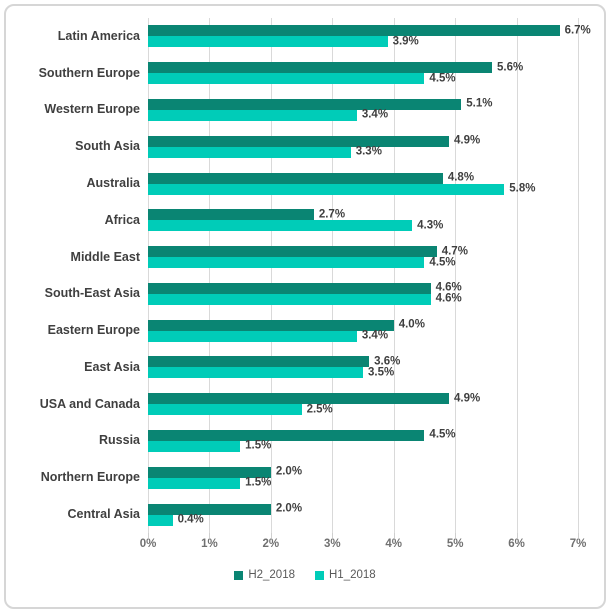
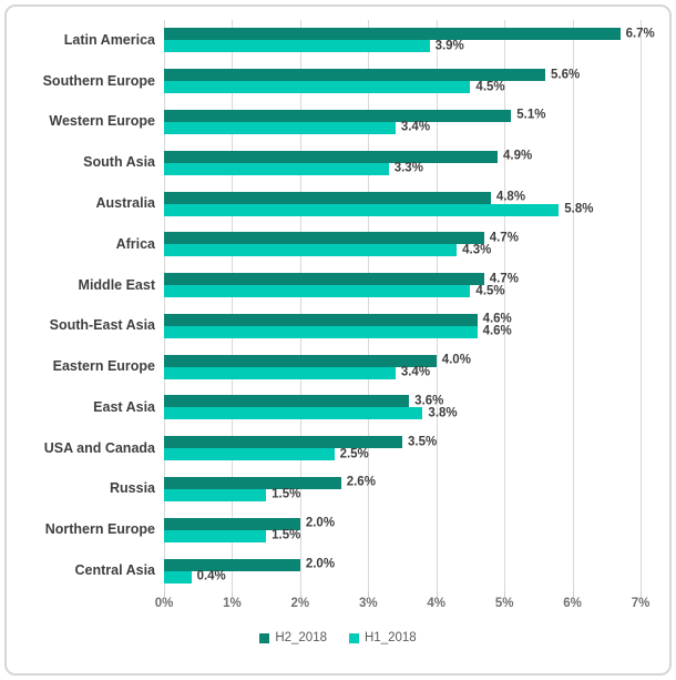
H2_2018/Africa: 2.7% -> 4.7%
H1_2018/East Asia: 3.5% -> 3.8%
H2_2018/USA and Canada: 4.9% -> 3.5%
H2_2018/Russia: 4.5% -> 2.6%
